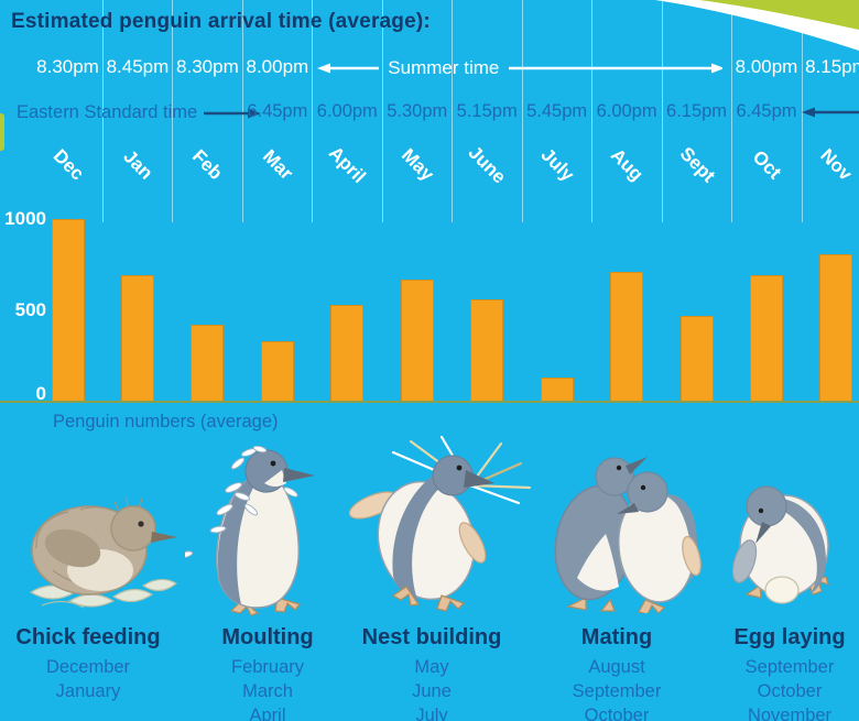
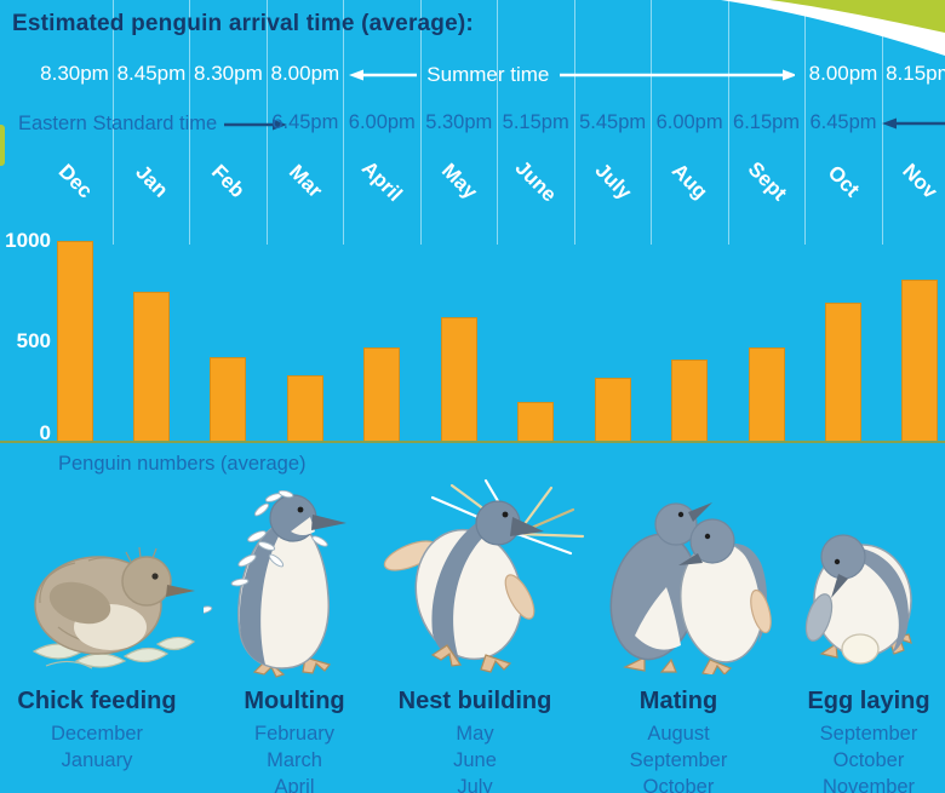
Jan: 690 -> 750
April: 530 -> 470
May: 670 -> 620
June: 560 -> 200
July: 130 -> 320
Aug: 710 -> 410
